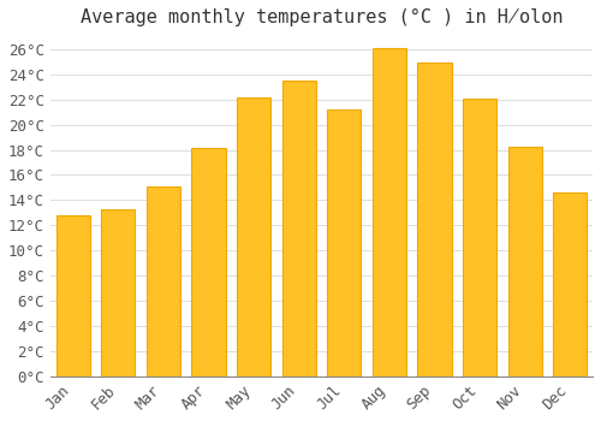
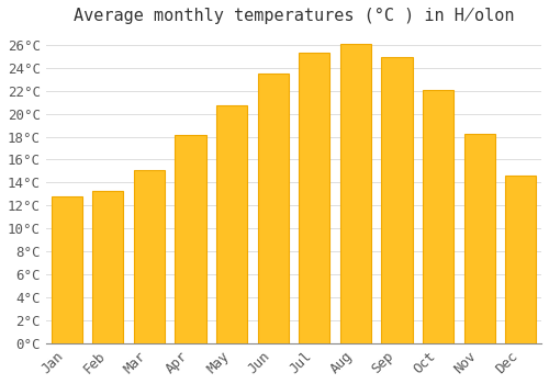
May: 22.2°C -> 20.7°C
Jul: 21.2°C -> 25.3°C
